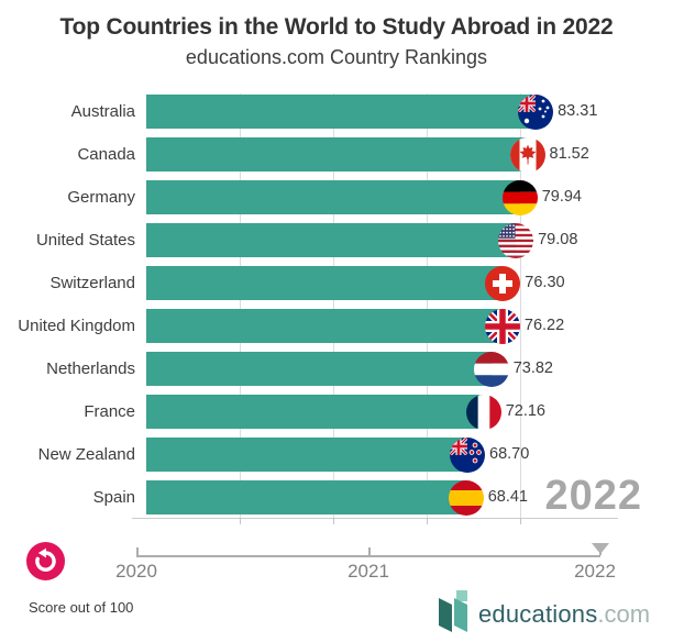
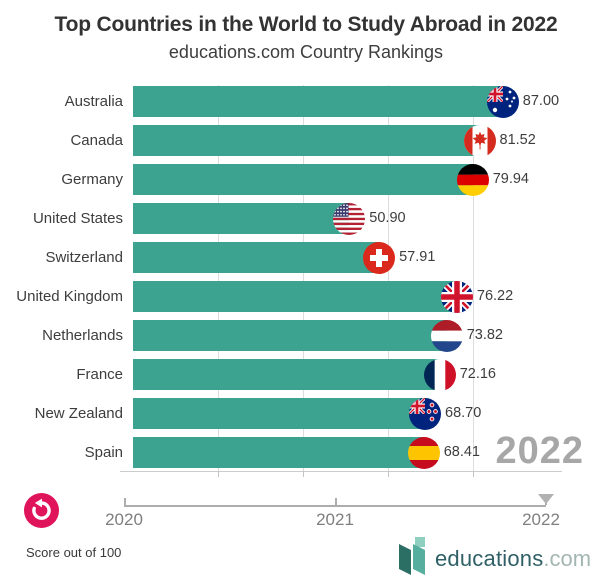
Australia: 83.31 -> 87.00
United States: 79.08 -> 50.90
Switzerland: 76.30 -> 57.91
